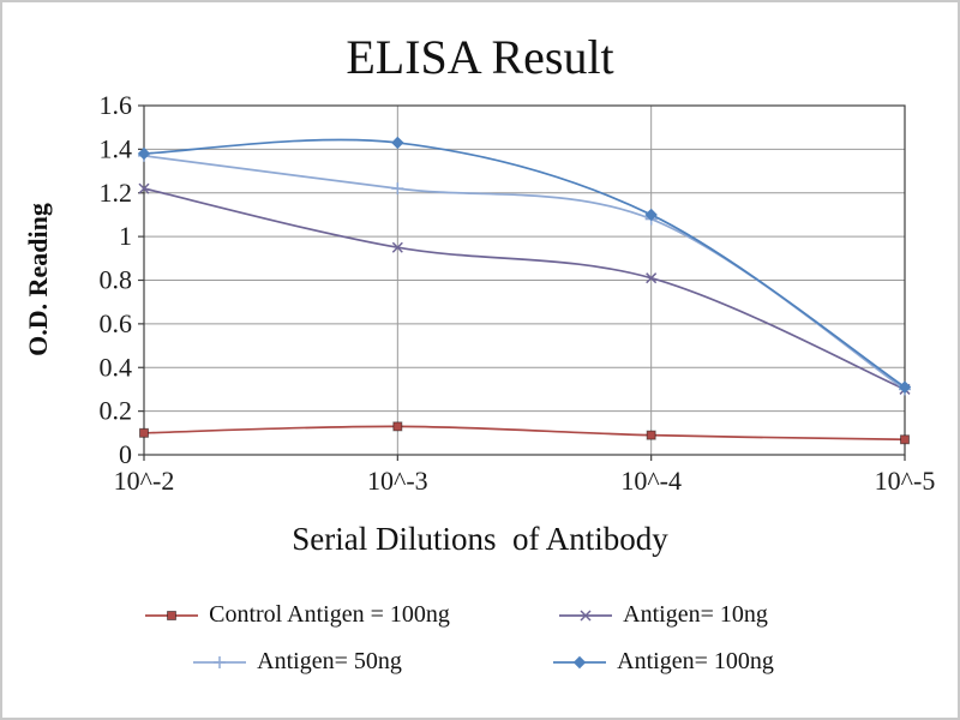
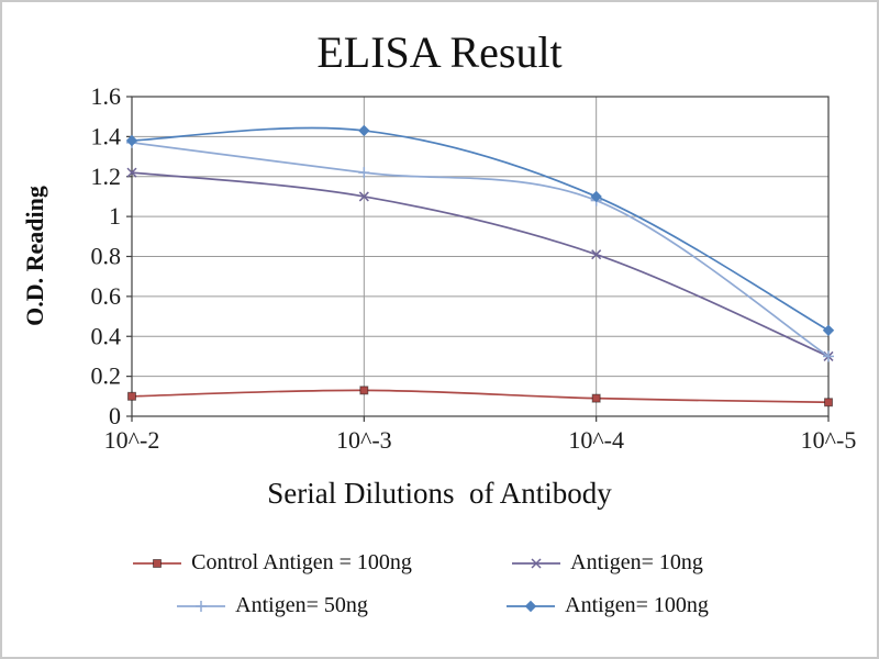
Antigen= 10ng/10^-3: 0.95 -> 1.10
Antigen= 100ng/10^-5: 0.31 -> 0.43
